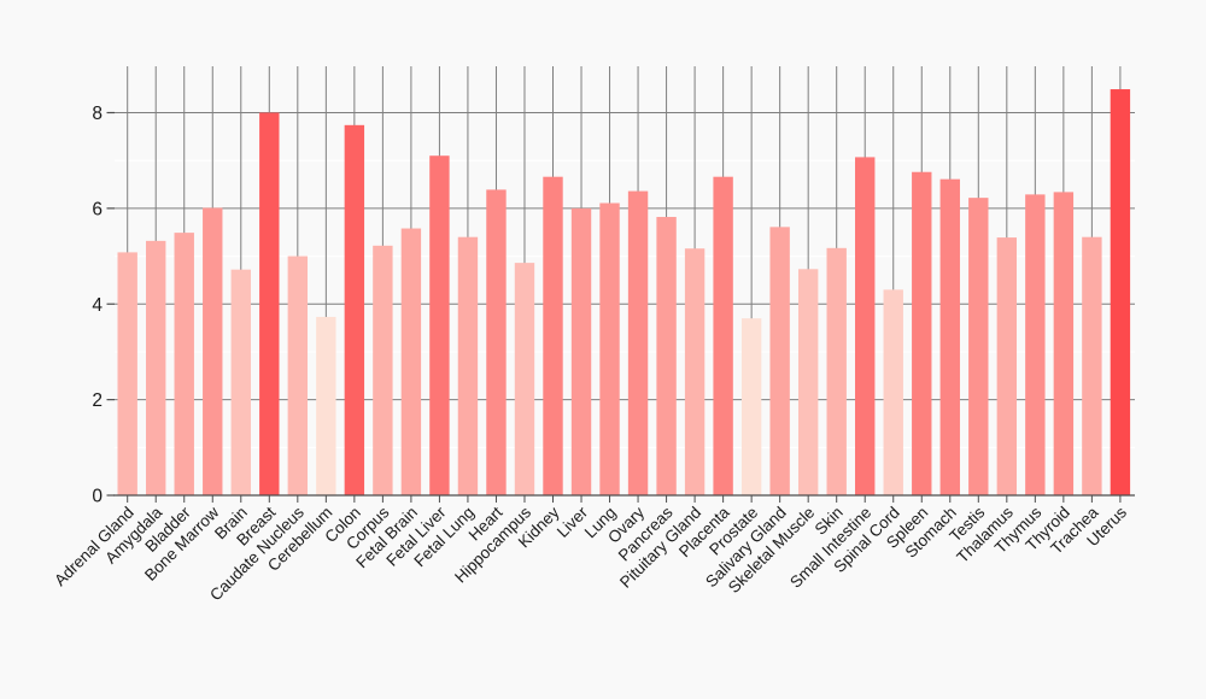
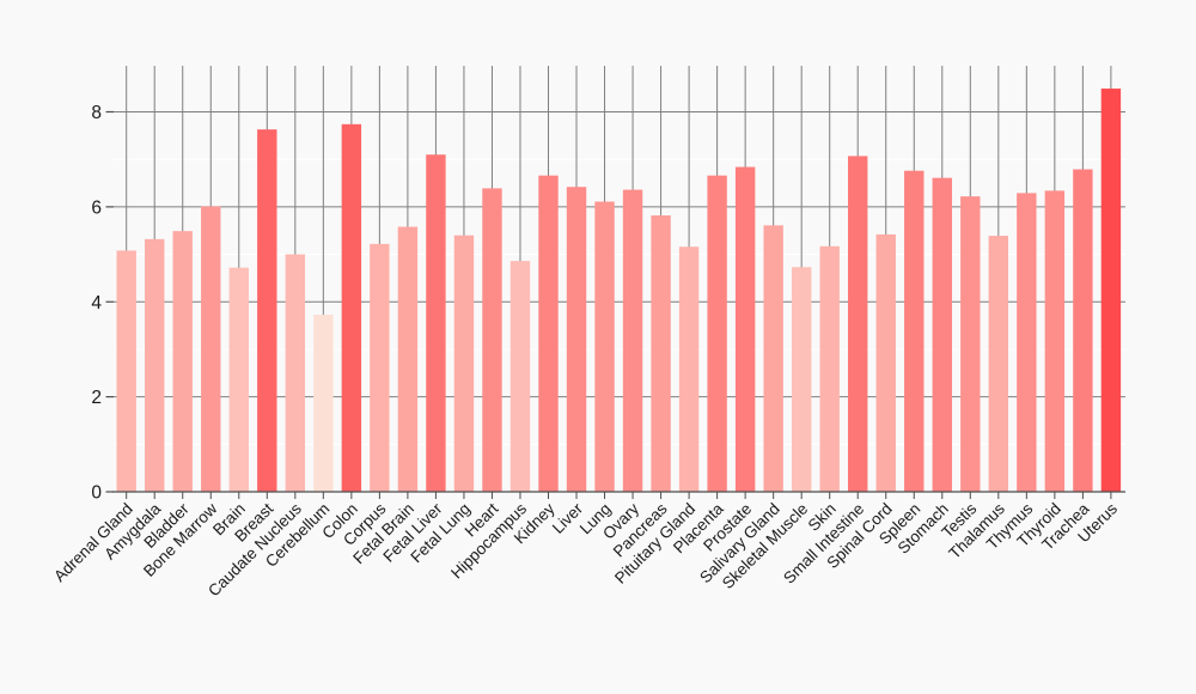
Breast: 8.0 -> 7.6
Liver: 6.0 -> 6.4
Prostate: 3.7 -> 6.8
Spinal Cord: 4.3 -> 5.4
Trachea: 5.4 -> 6.8
